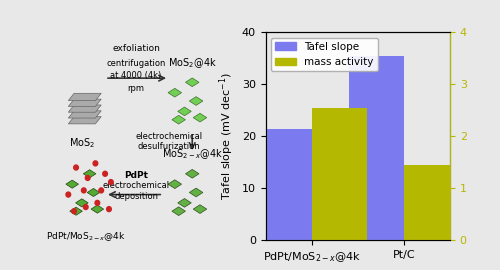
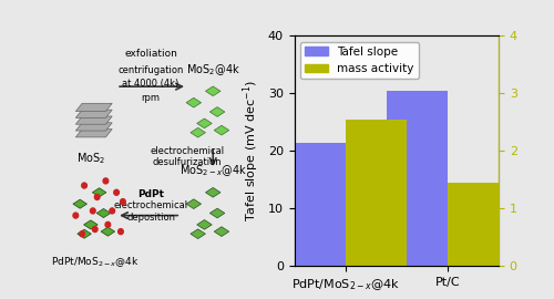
Tafel slope/Pt/C: 35.4 -> 30.5
